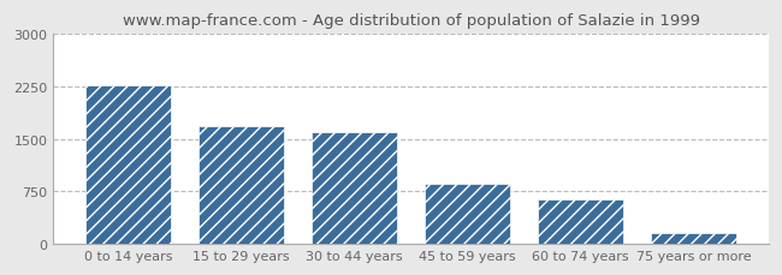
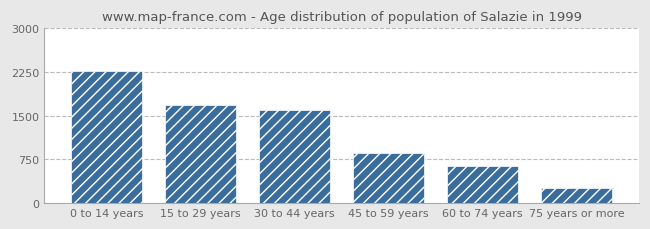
75 years or more: 160 -> 260
